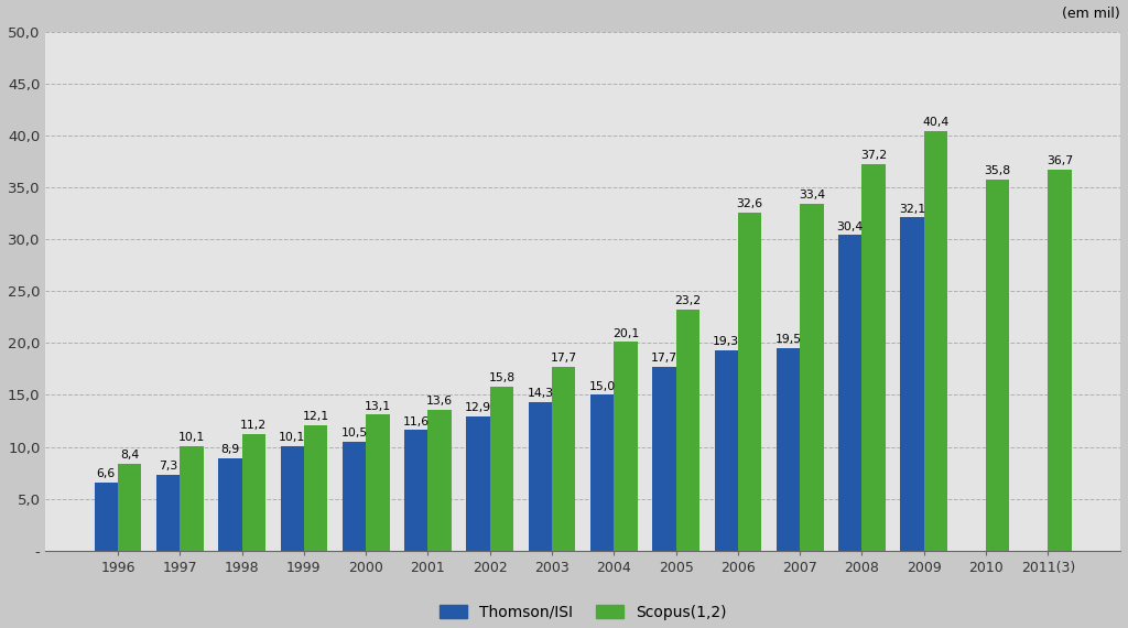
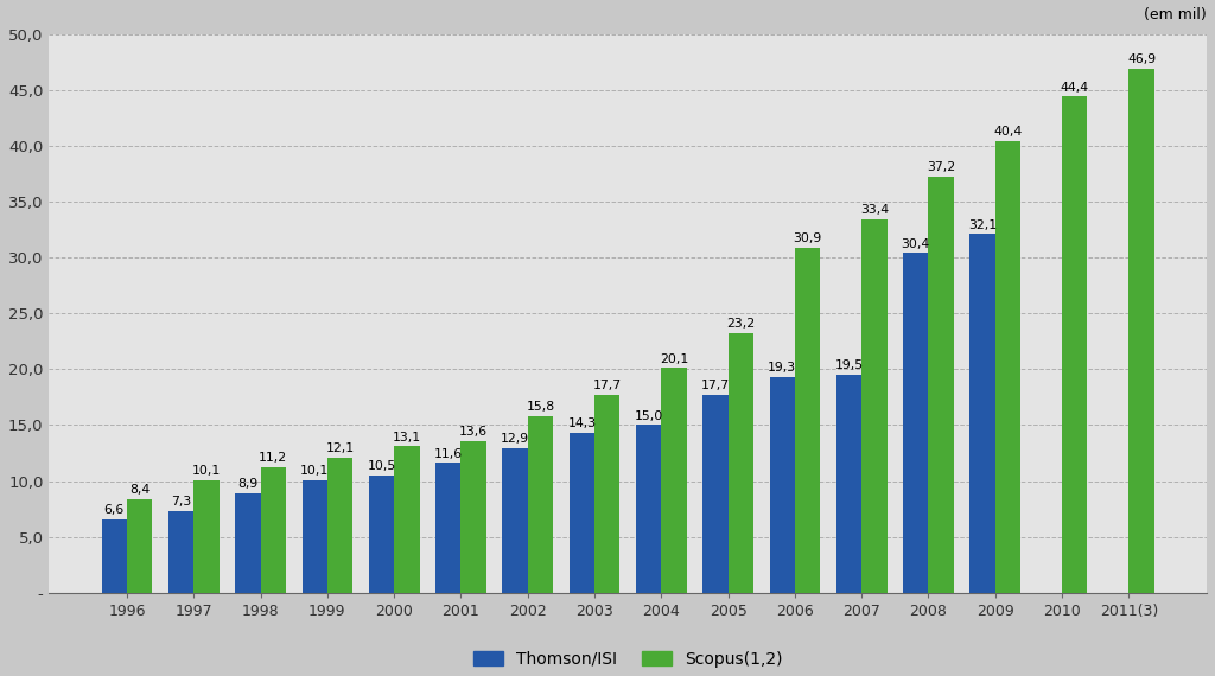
Scopus(1,2)/2006: 32,6 -> 30,9
Scopus(1,2)/2010: 35,8 -> 44,4
Scopus(1,2)/2011(3): 36,7 -> 46,9
